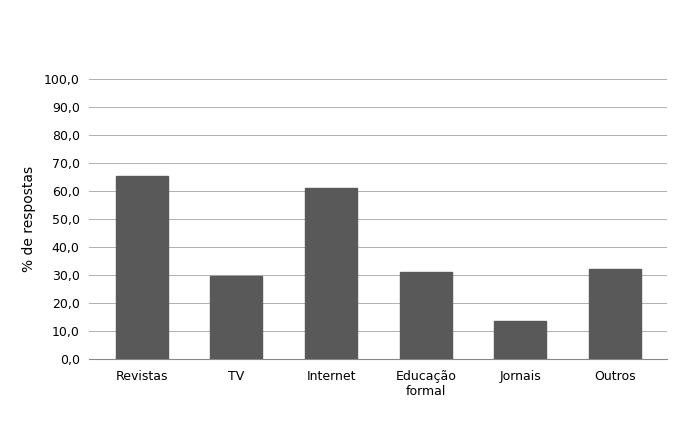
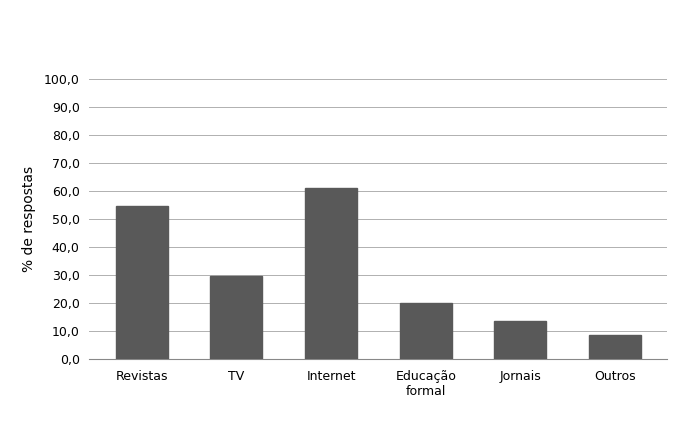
Revistas: 65,5 -> 54,5
Educação formal: 31,0 -> 20,0
Outros: 32,0 -> 8,5
